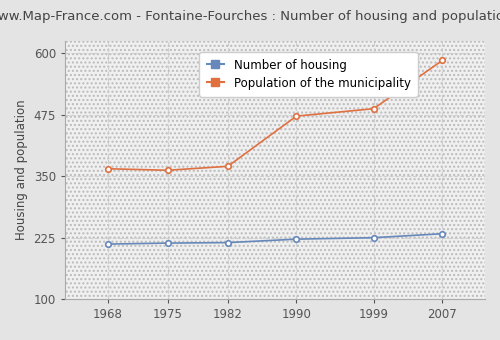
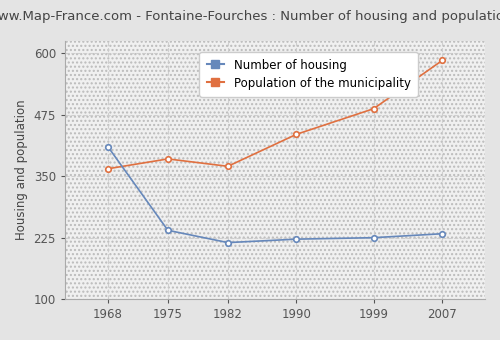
Number of housing/1968: 212 -> 410
Number of housing/1975: 214 -> 240
Population of the municipality/1975: 362 -> 385
Population of the municipality/1990: 472 -> 435
